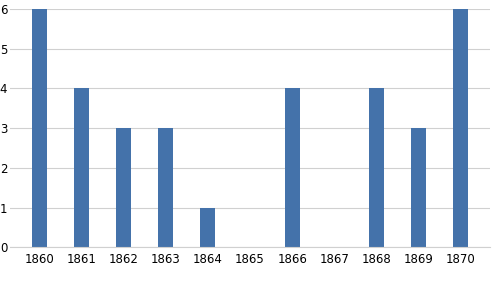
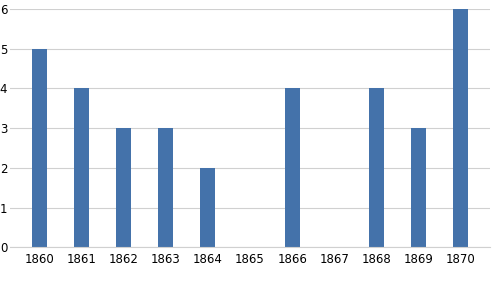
1860: 6 -> 5
1864: 1 -> 2
